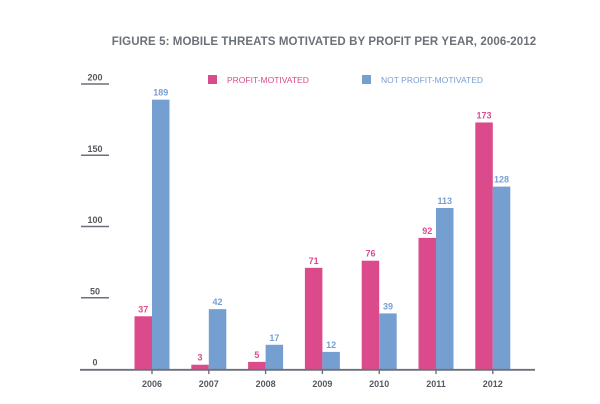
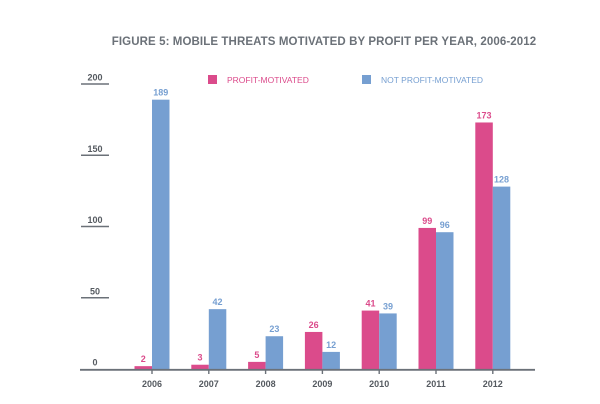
PROFIT-MOTIVATED/2006: 37 -> 2
NOT PROFIT-MOTIVATED/2008: 17 -> 23
PROFIT-MOTIVATED/2009: 71 -> 26
PROFIT-MOTIVATED/2010: 76 -> 41
PROFIT-MOTIVATED/2011: 92 -> 99
NOT PROFIT-MOTIVATED/2011: 113 -> 96
